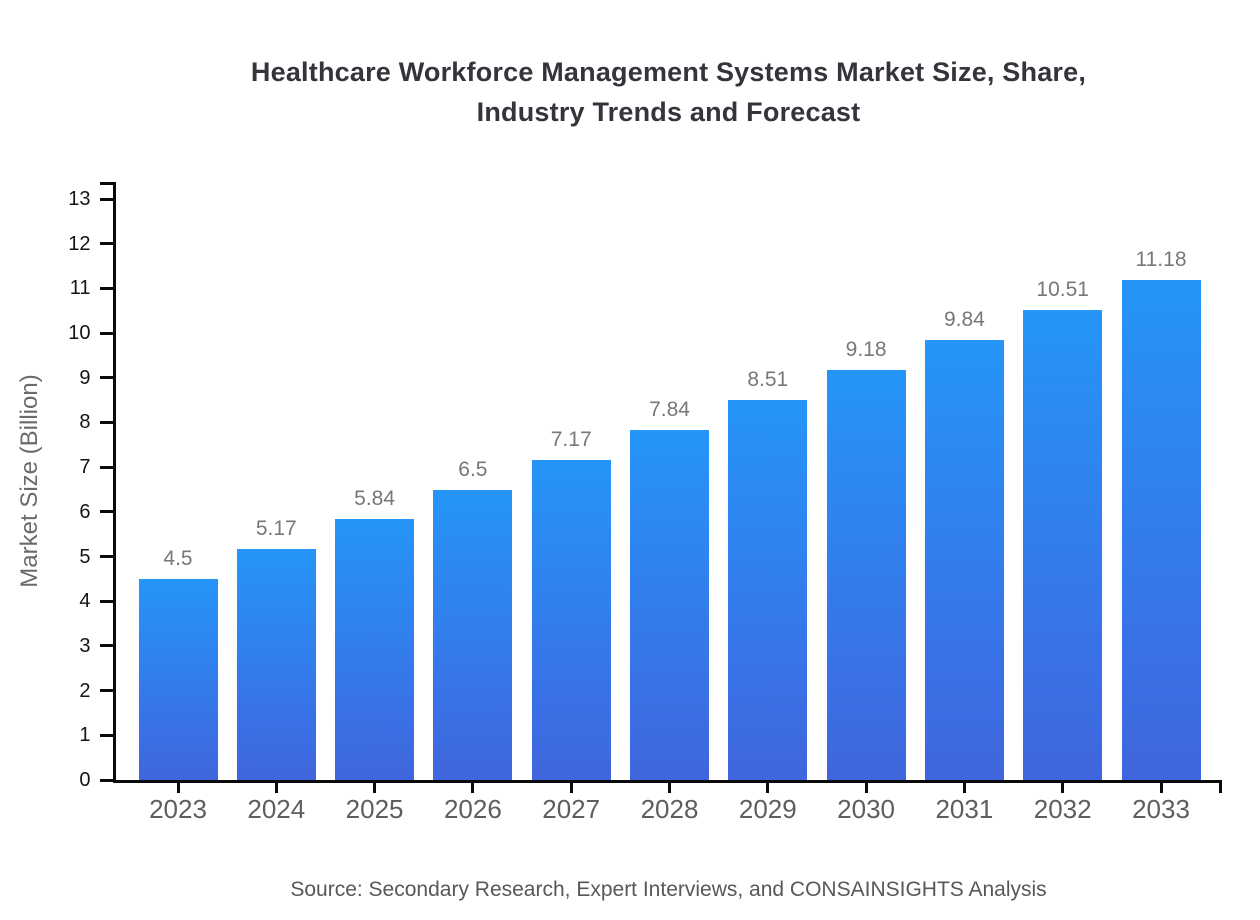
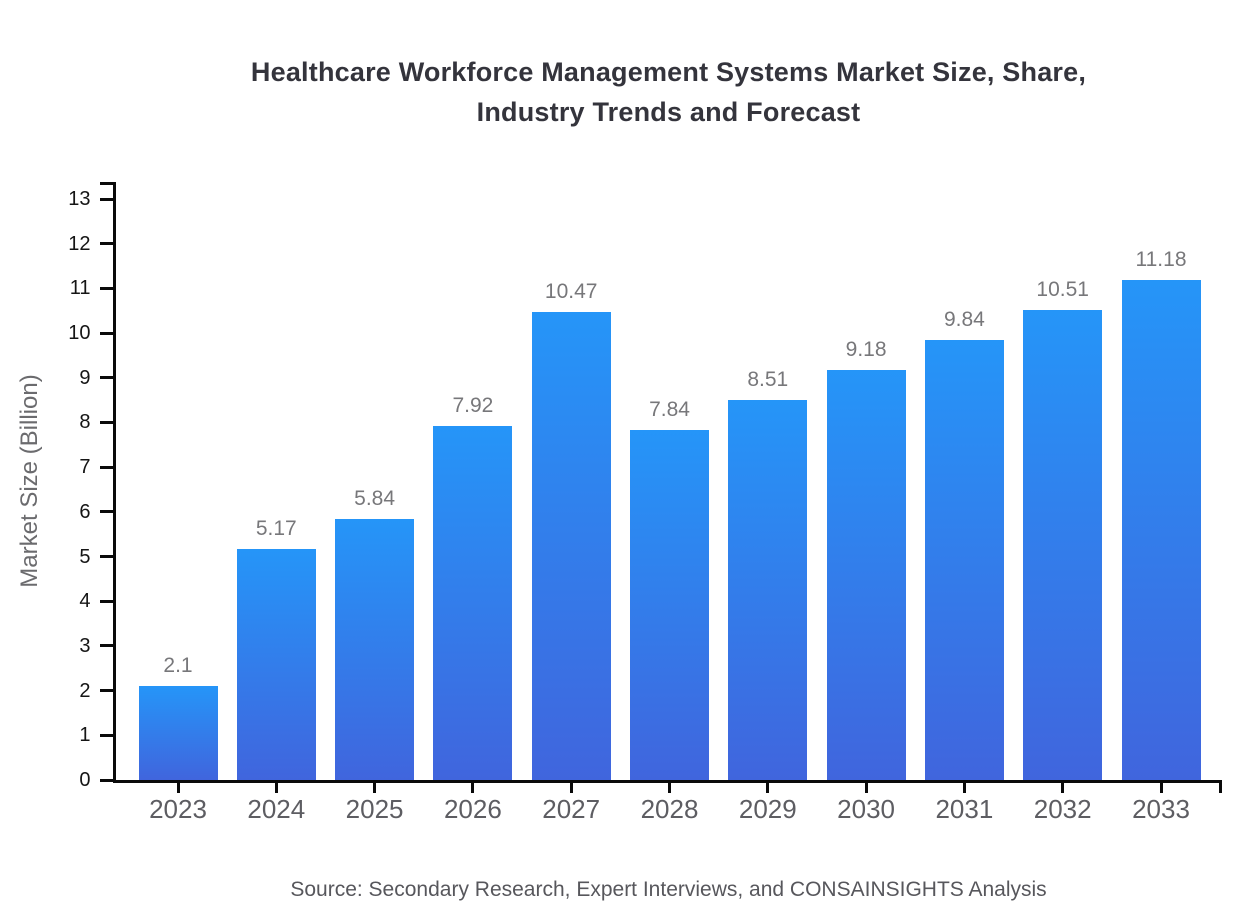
2023: 4.5 -> 2.1
2026: 6.5 -> 7.92
2027: 7.17 -> 10.47
